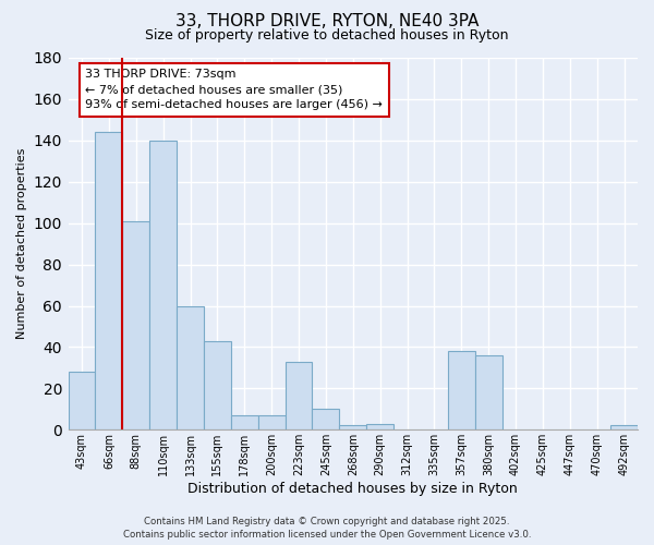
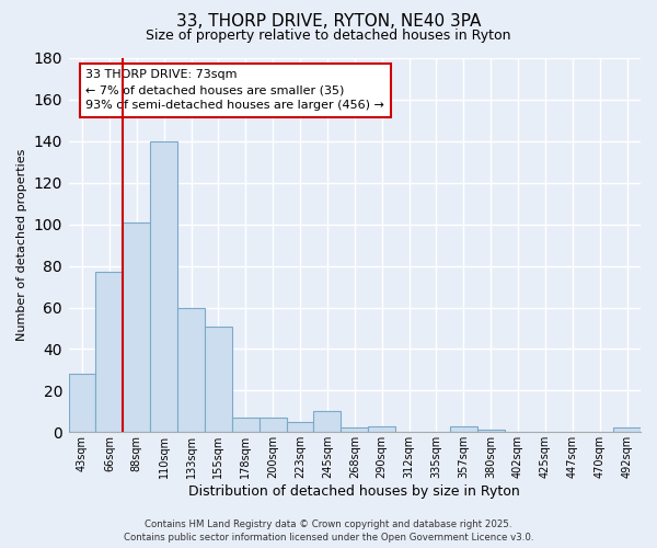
66sqm: 144 -> 77
155sqm: 43 -> 51
223sqm: 33 -> 5
357sqm: 38 -> 3
380sqm: 36 -> 1
